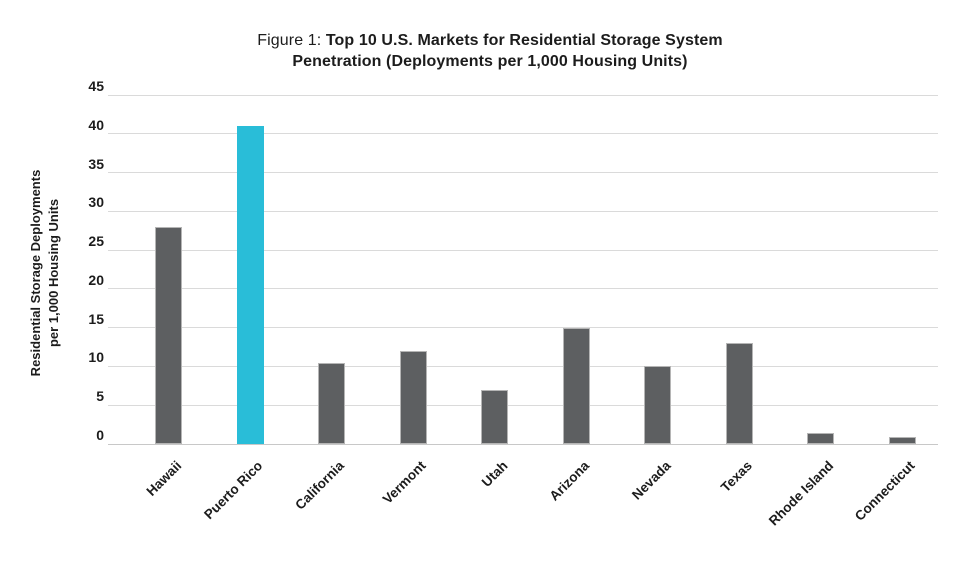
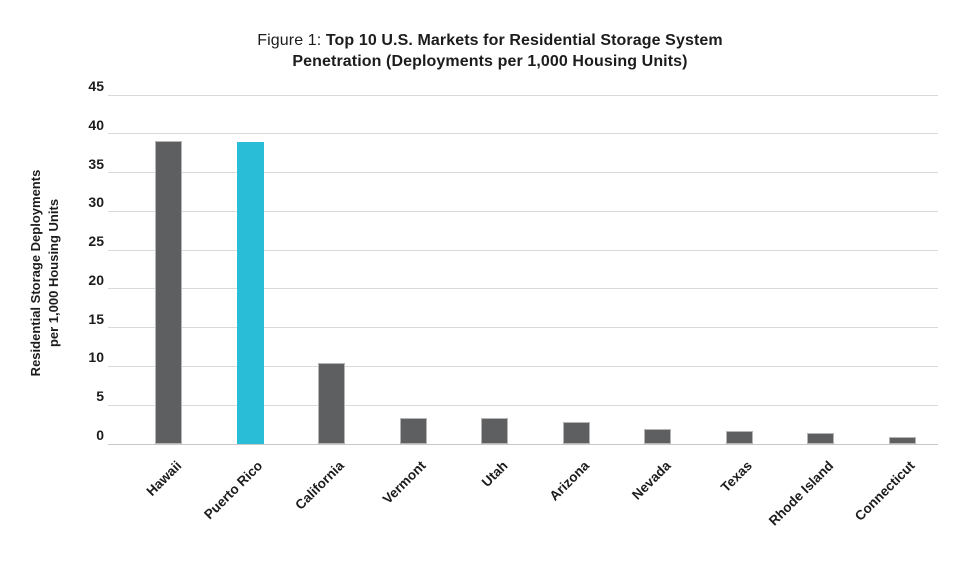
Hawaii: 28 -> 39
Puerto Rico: 41 -> 39
Vermont: 12 -> 3
Utah: 7 -> 3
Arizona: 15 -> 3
Nevada: 10 -> 2
Texas: 13 -> 2
